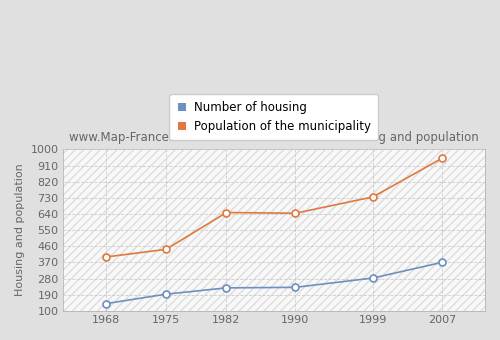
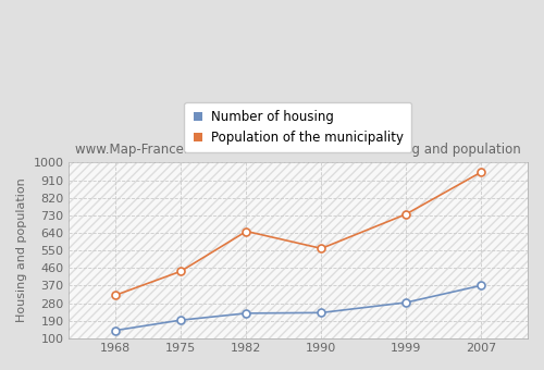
Population of the municipality/1968: 400 -> 320
Population of the municipality/1990: 640 -> 560
